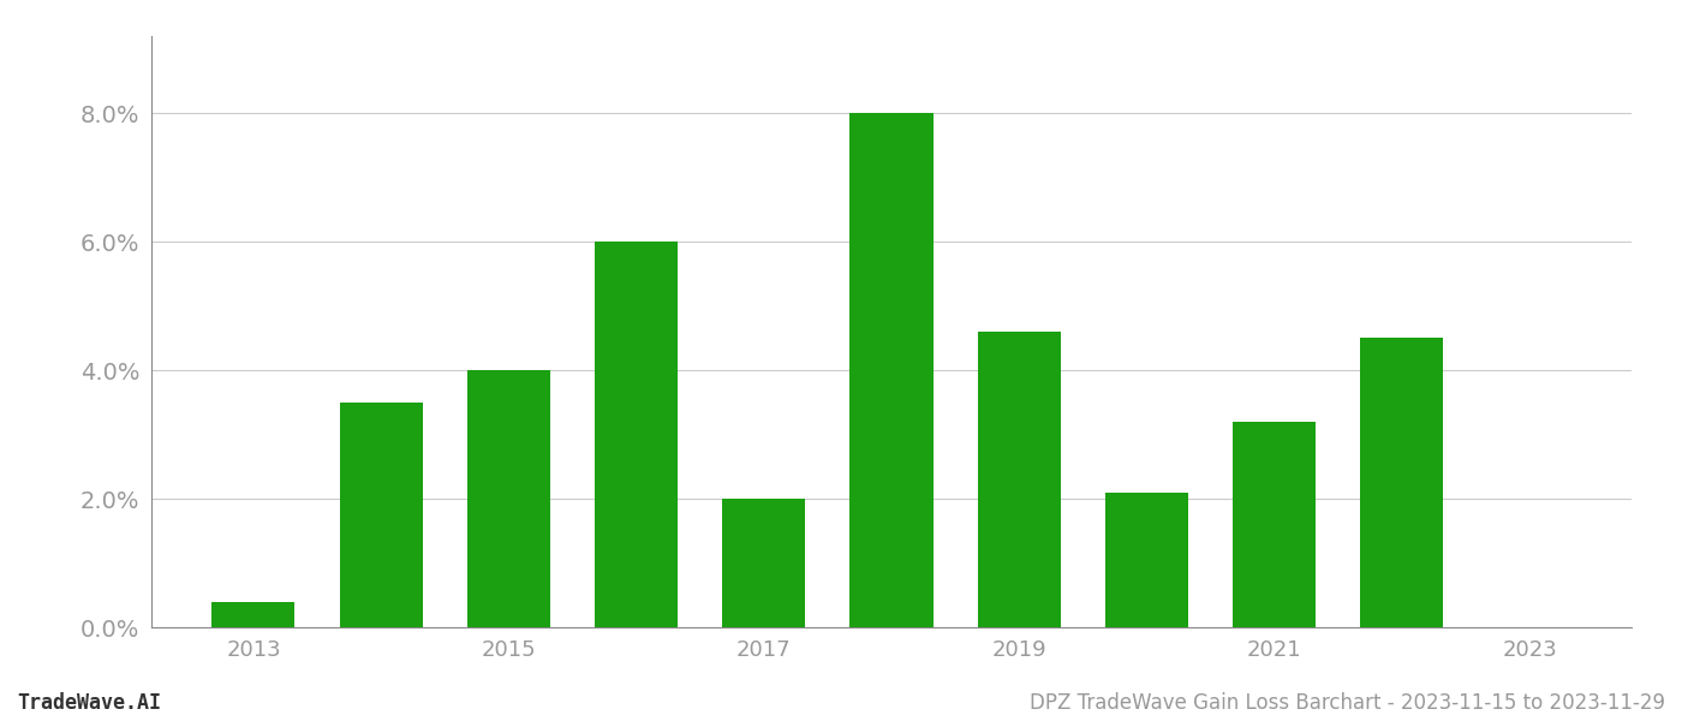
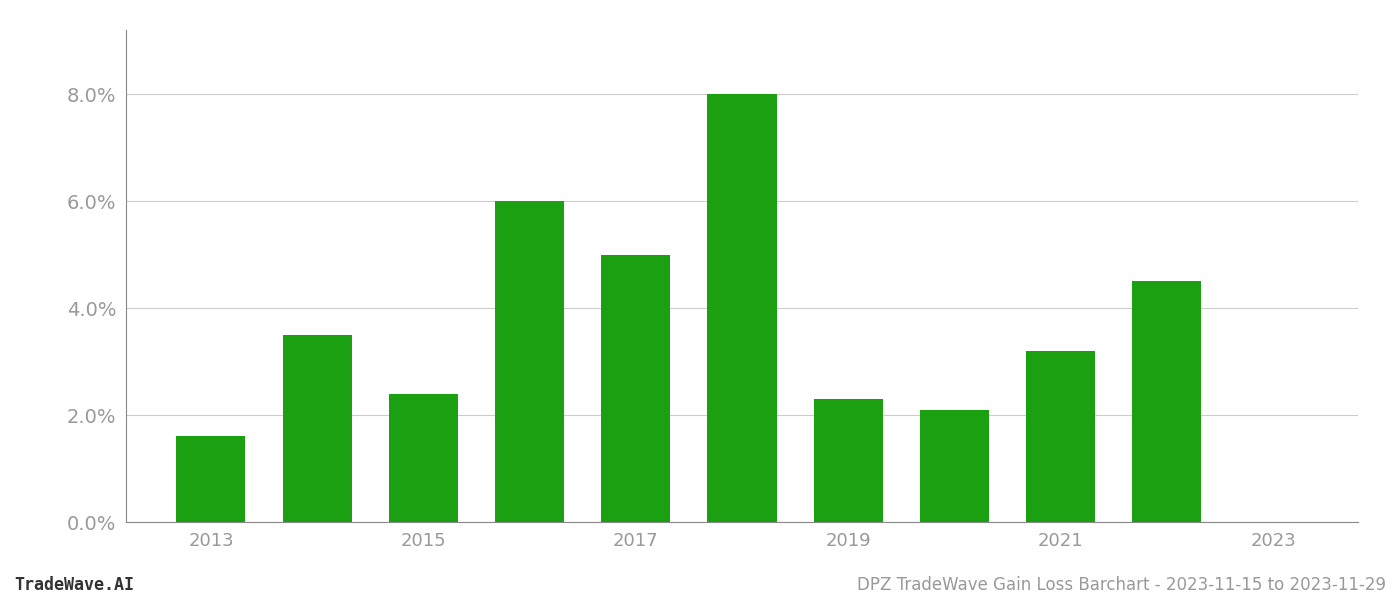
2013: 0.4% -> 1.6%
2015: 4.0% -> 2.4%
2017: 2.0% -> 5.0%
2019: 4.6% -> 2.3%
